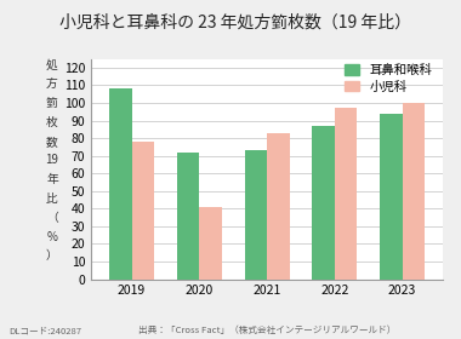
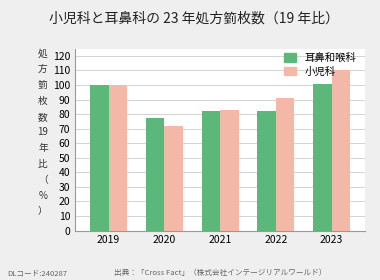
耳鼻和喉科/2019: 108 -> 100
小児科/2019: 78 -> 100
耳鼻和喉科/2020: 72 -> 77
小児科/2020: 41 -> 72
耳鼻和喉科/2021: 73 -> 82
耳鼻和喉科/2022: 87 -> 82
小児科/2022: 97 -> 91
耳鼻和喉科/2023: 94 -> 101
小児科/2023: 100 -> 110
